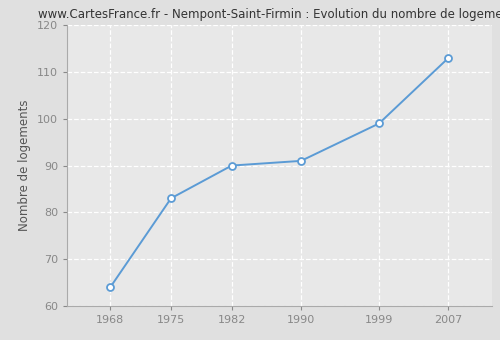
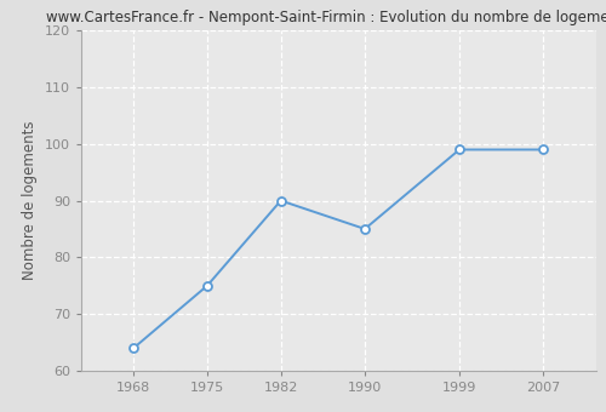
1975: 83 -> 75
1990: 91 -> 85
2007: 113 -> 99
